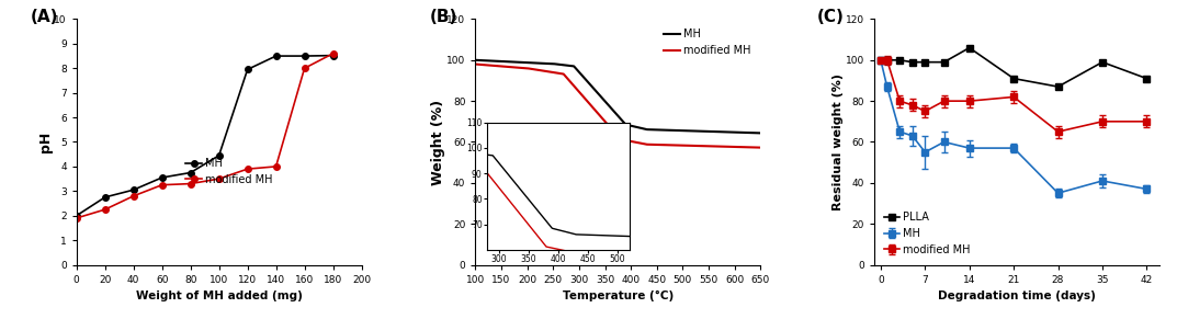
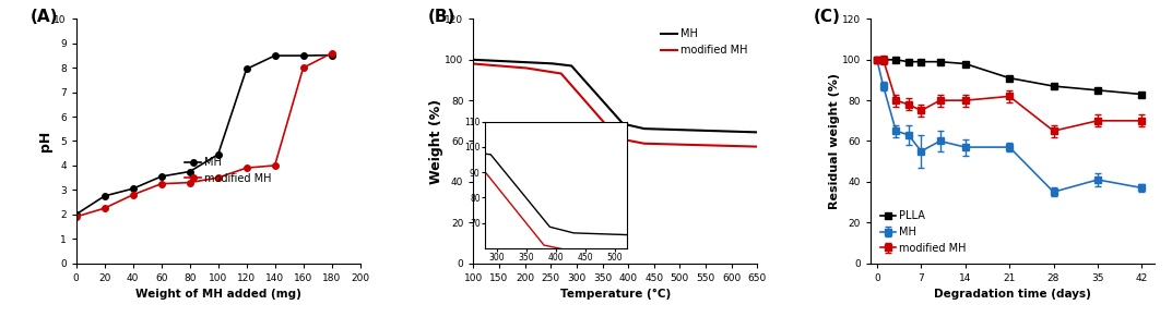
PLLA/14: 106 -> 98
PLLA/35: 99 -> 85
PLLA/42: 91 -> 83
